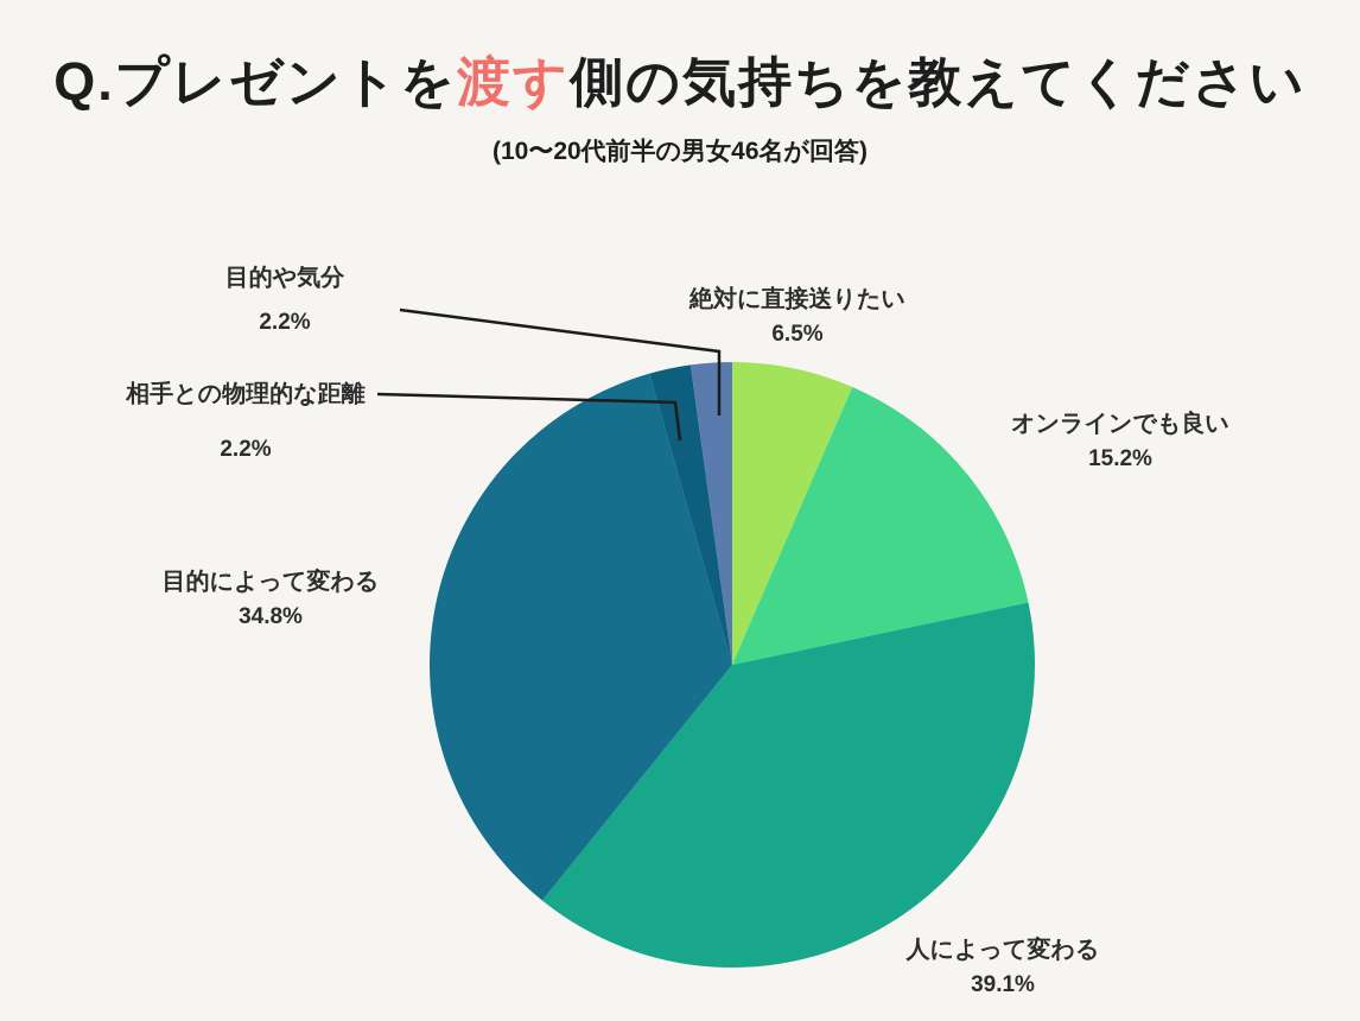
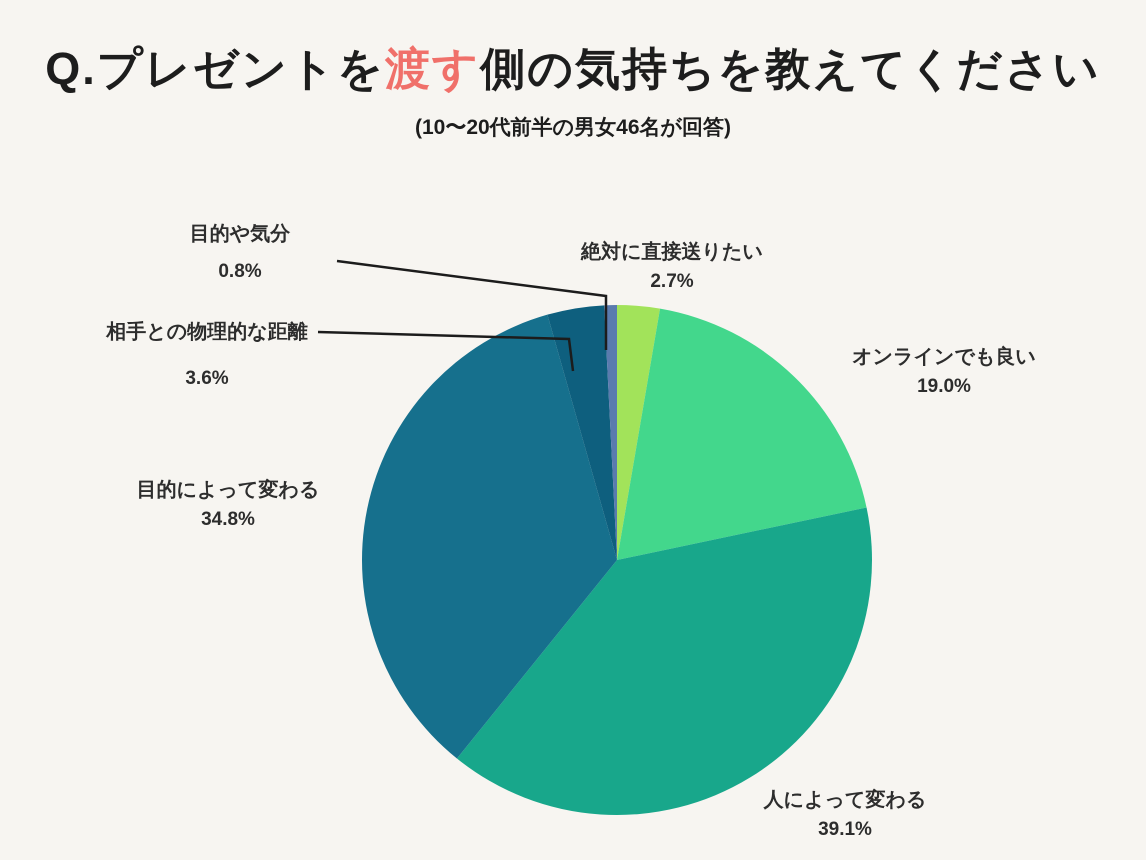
絶対に直接送りたい: 6.5% -> 2.7%
オンラインでも良い: 15.2% -> 19.0%
相手との物理的な距離: 2.2% -> 3.6%
目的や気分: 2.2% -> 0.8%
